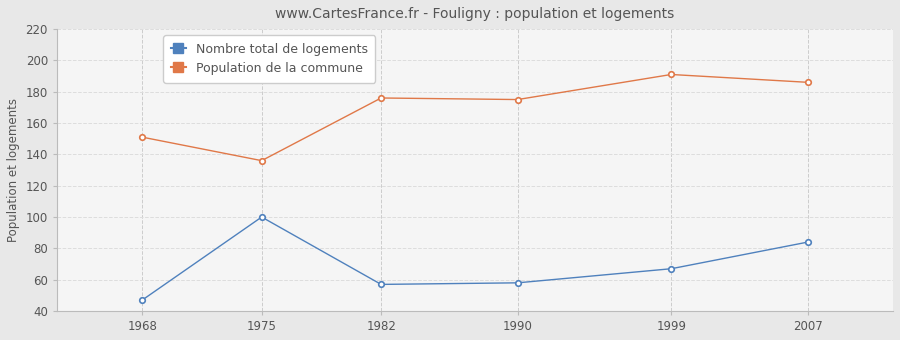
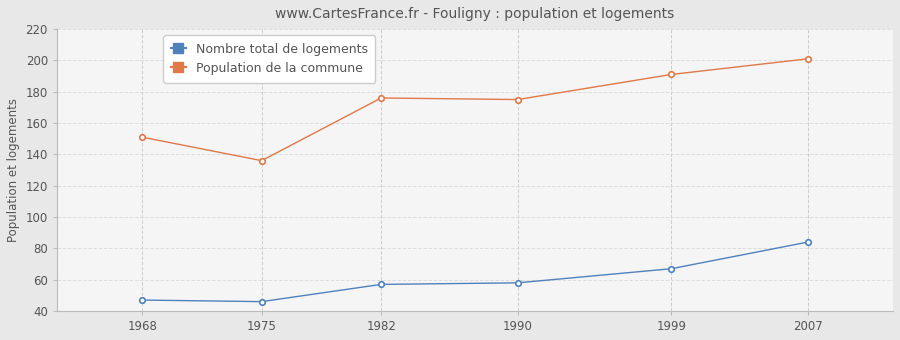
Nombre total de logements/1975: 100 -> 46
Population de la commune/2007: 186 -> 201
